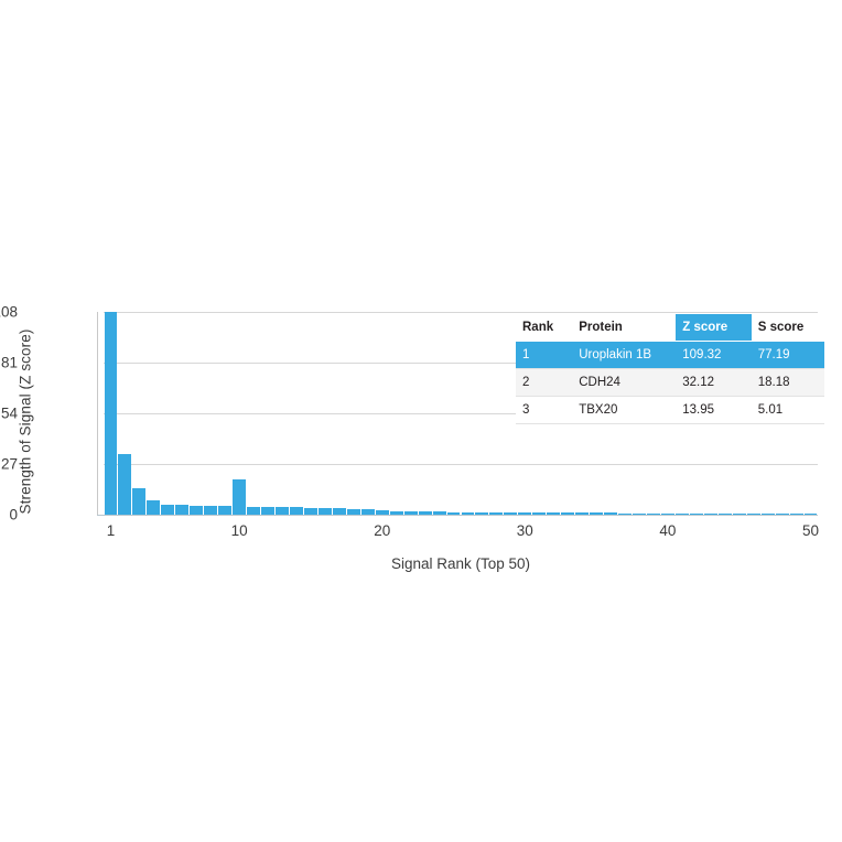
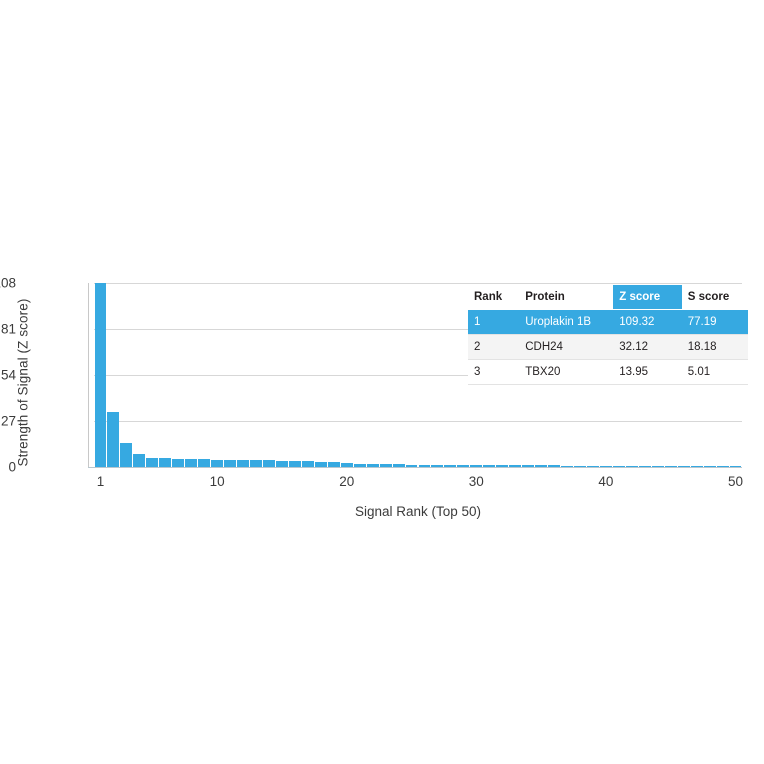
10: 19 -> 4
